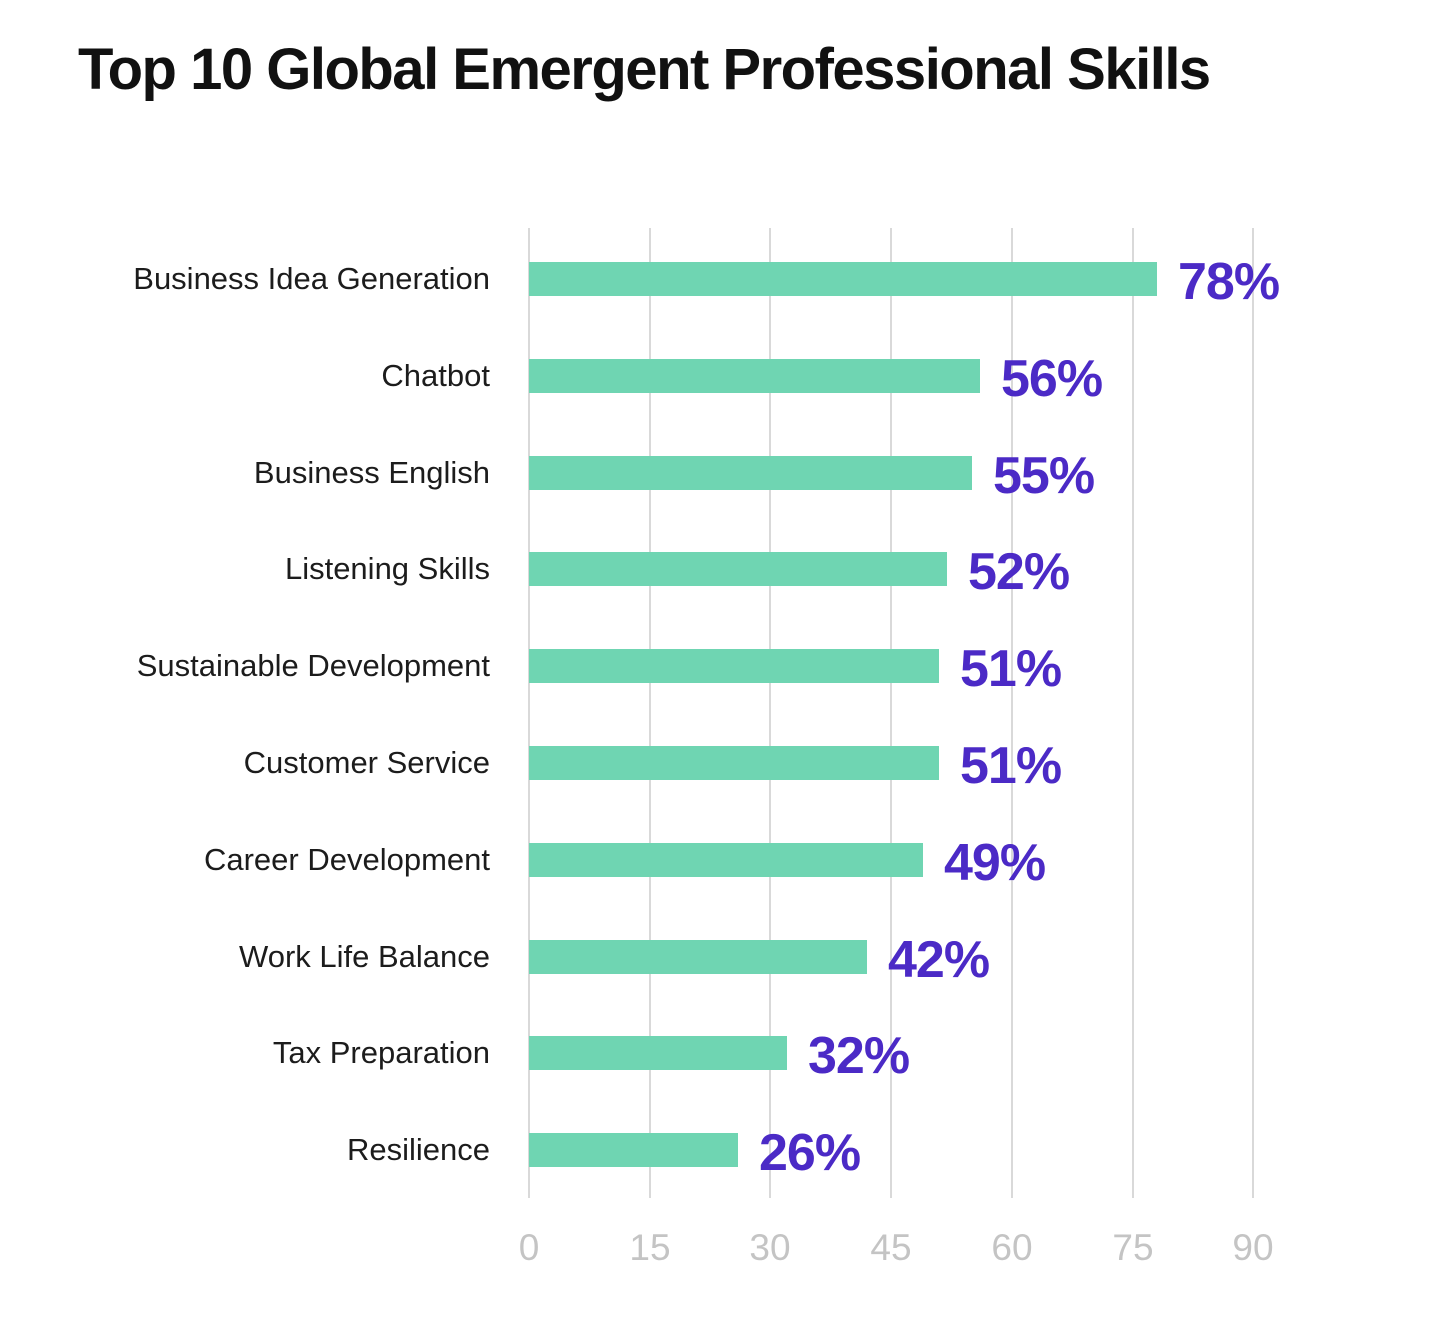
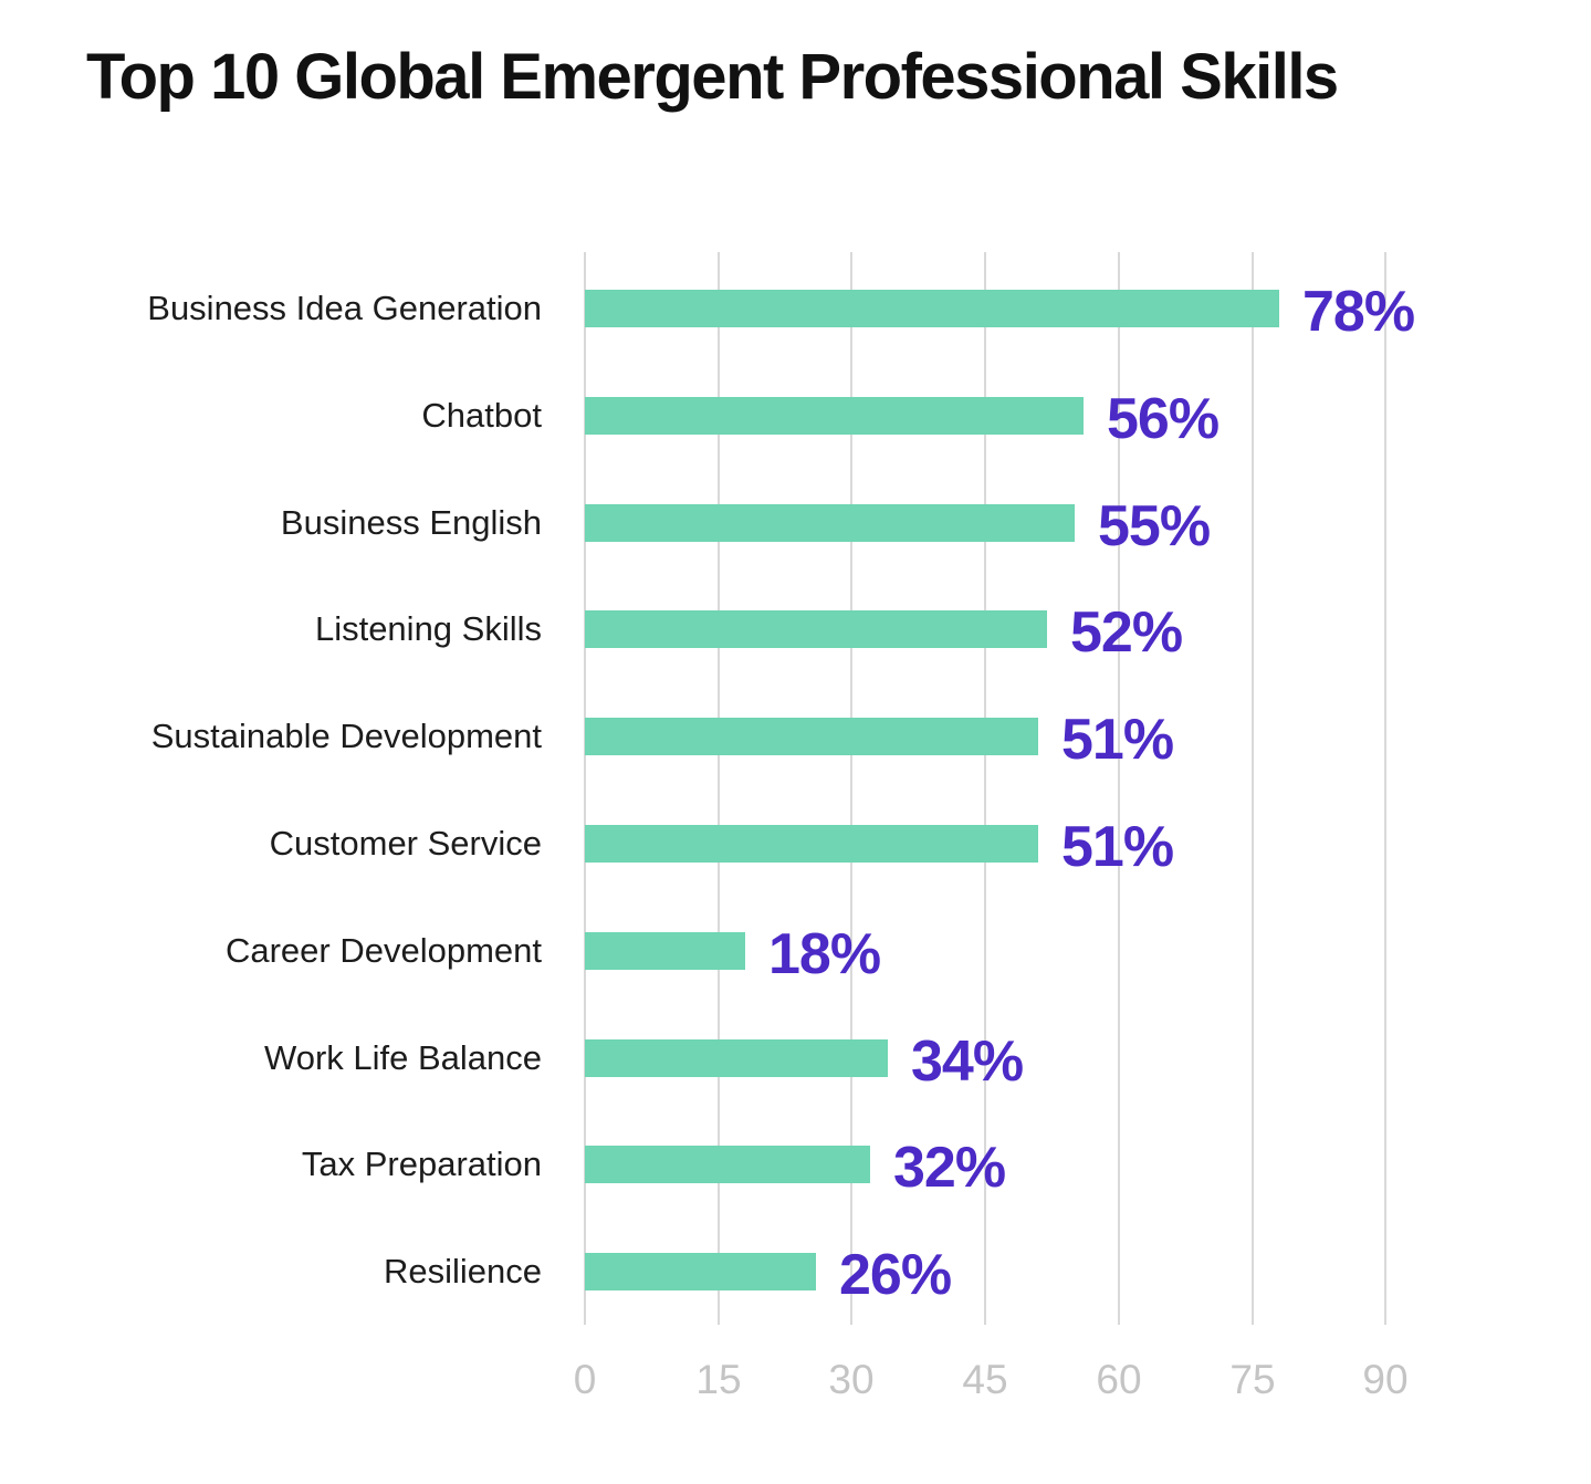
Career Development: 49% -> 18%
Work Life Balance: 42% -> 34%
